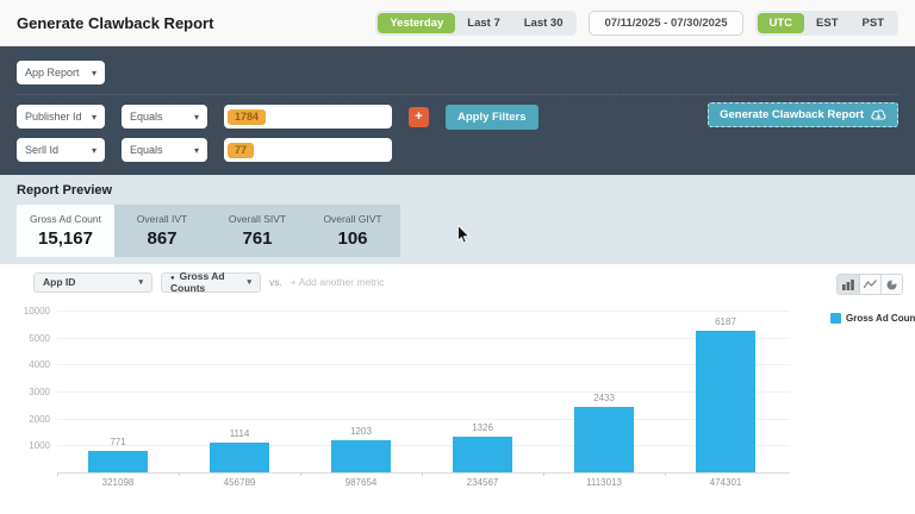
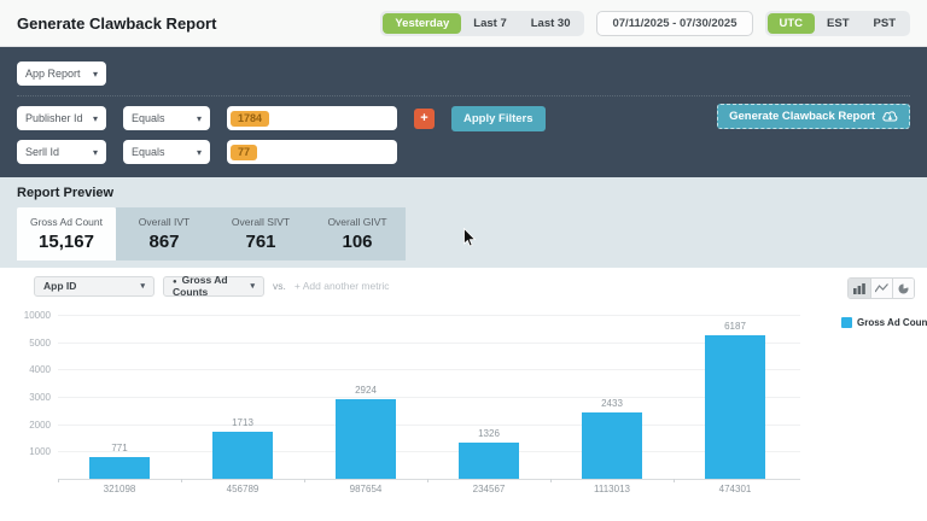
456789: 1114 -> 1713
987654: 1203 -> 2924
